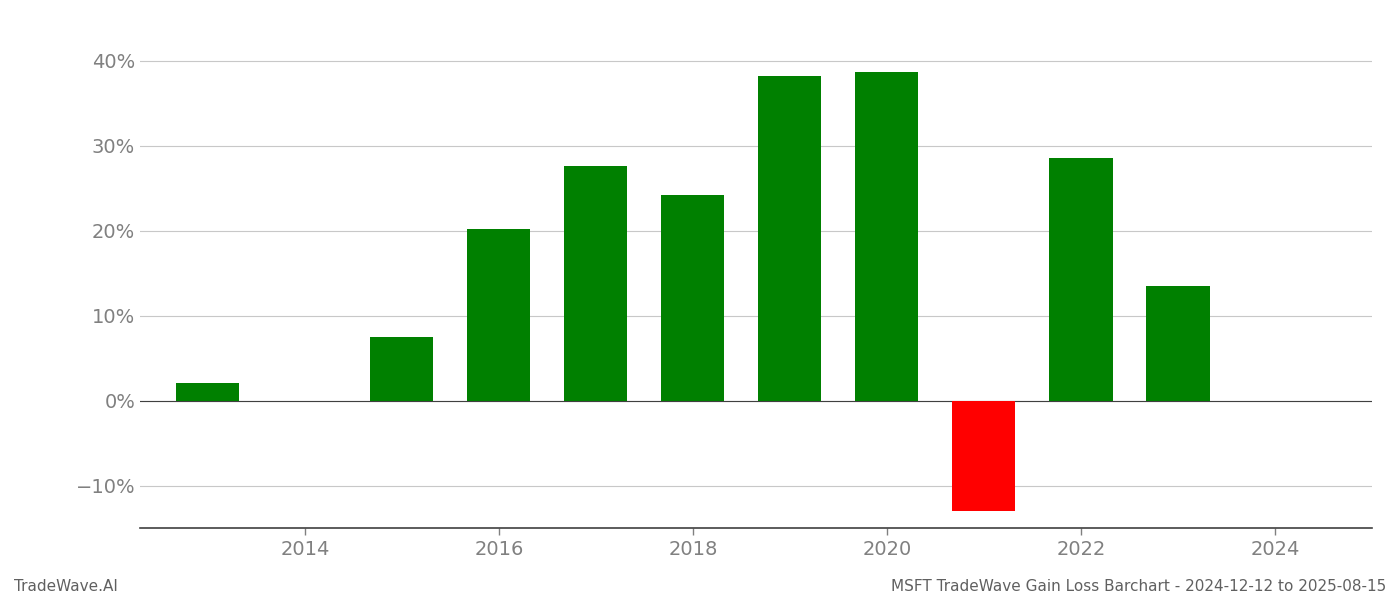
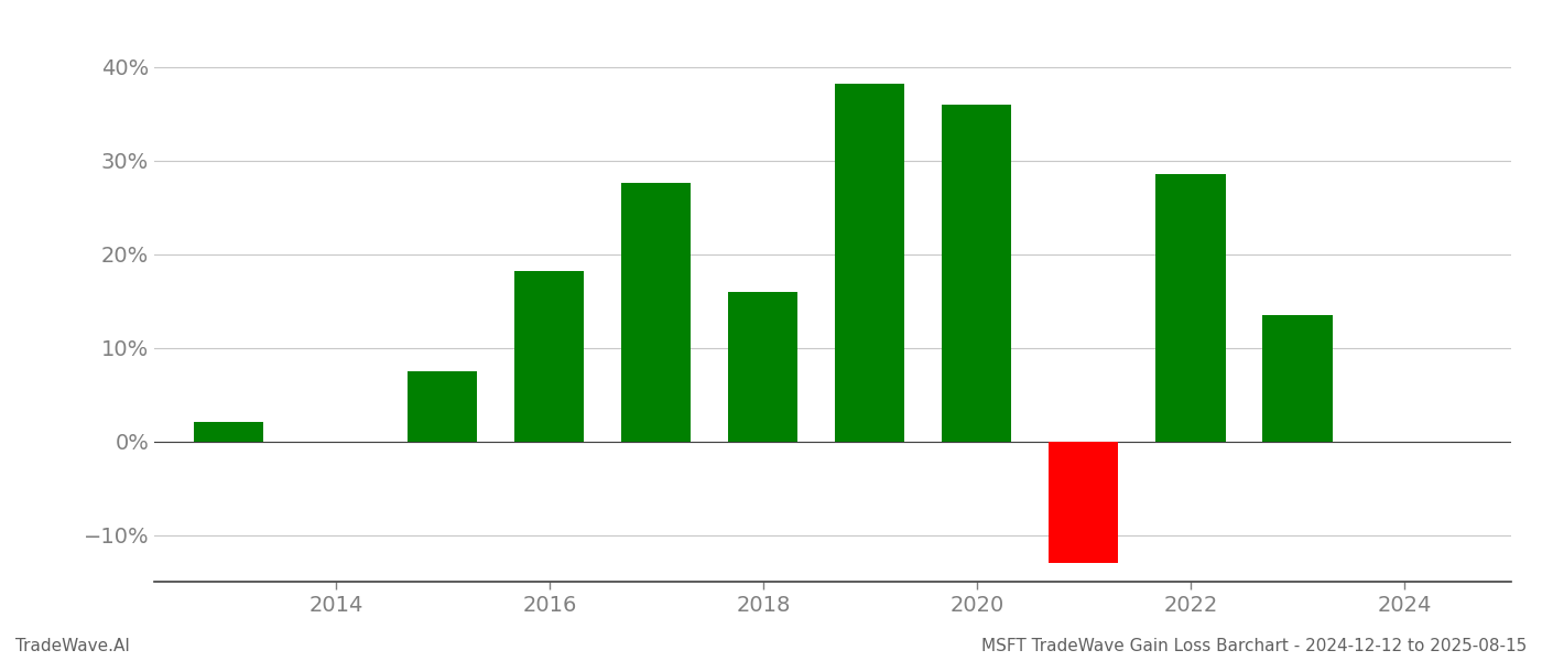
2016: 20.2% -> 18.2%
2018: 24.2% -> 16.0%
2020: 38.7% -> 36.0%
